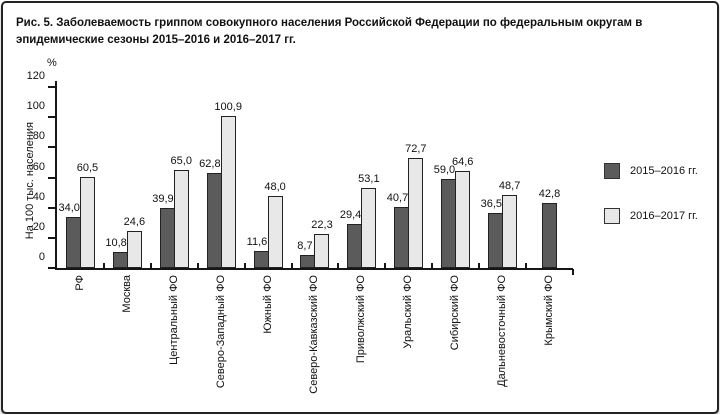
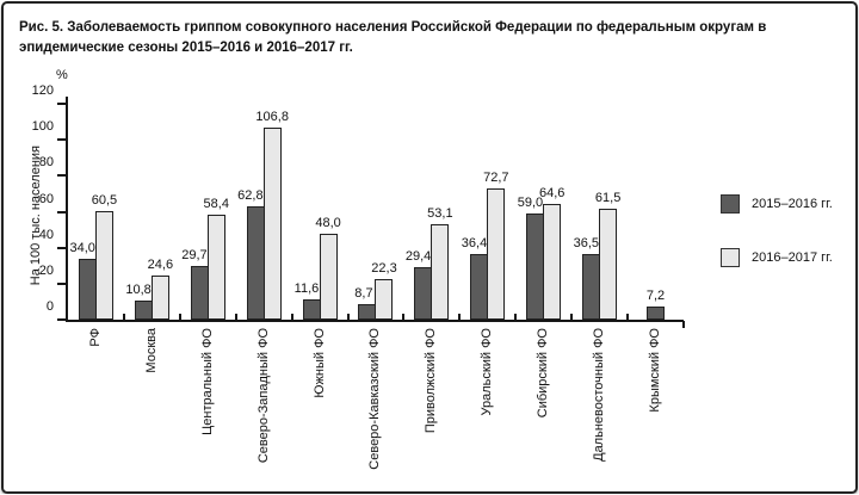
2015–2016 гг./Центральный ФО: 39,9 -> 29,7
2016–2017 гг./Центральный ФО: 65,0 -> 58,4
2016–2017 гг./Северо-Западный ФО: 100,9 -> 106,8
2015–2016 гг./Уральский ФО: 40,7 -> 36,4
2016–2017 гг./Дальневосточный ФО: 48,7 -> 61,5
2015–2016 гг./Крымский ФО: 42,8 -> 7,2
